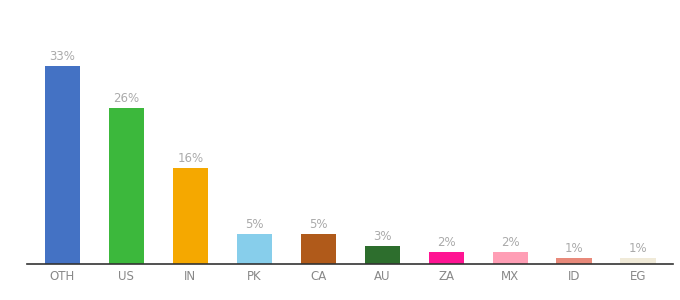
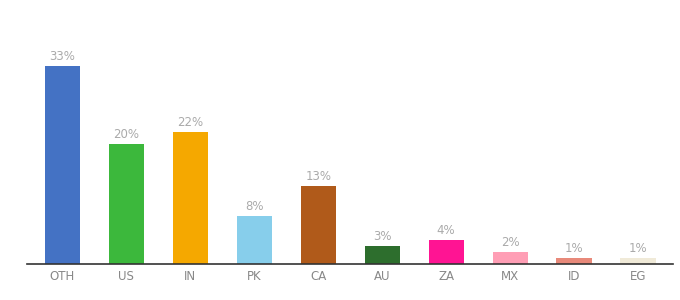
US: 26% -> 20%
IN: 16% -> 22%
PK: 5% -> 8%
CA: 5% -> 13%
ZA: 2% -> 4%
